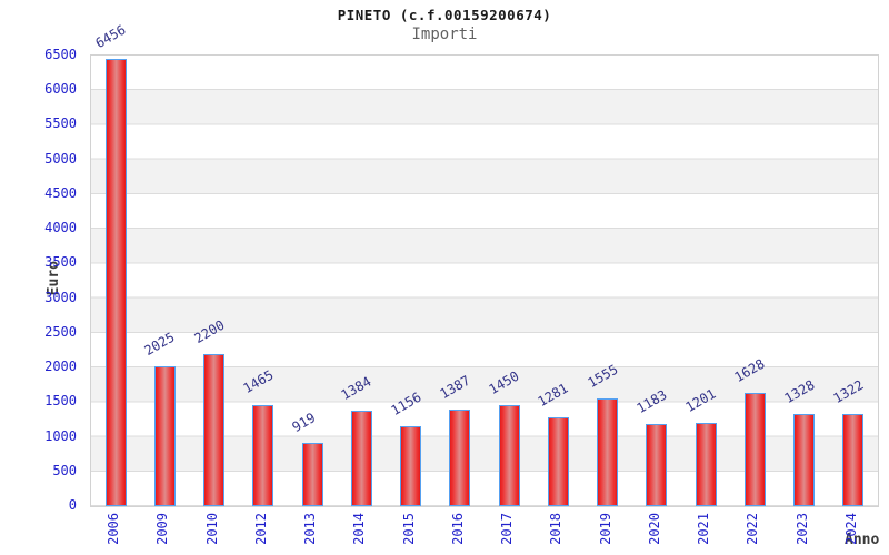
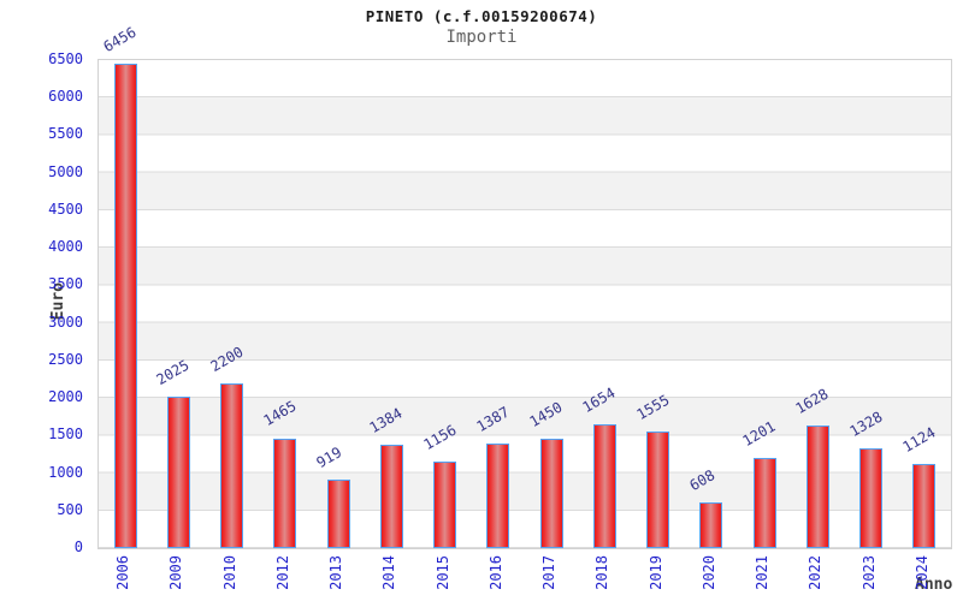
2018: 1281 -> 1654
2020: 1183 -> 608
2024: 1322 -> 1124
